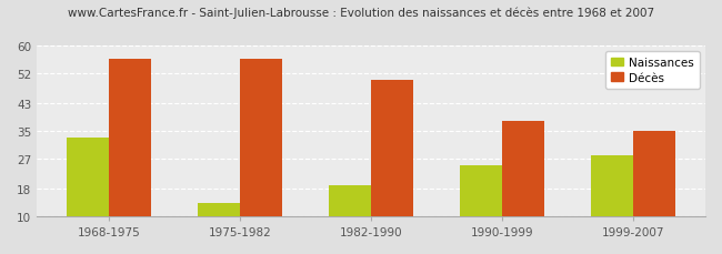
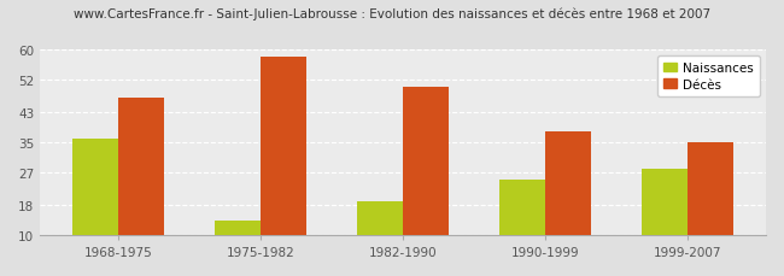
Naissances/1968-1975: 33 -> 36
Décès/1968-1975: 56 -> 47
Décès/1975-1982: 56 -> 58
